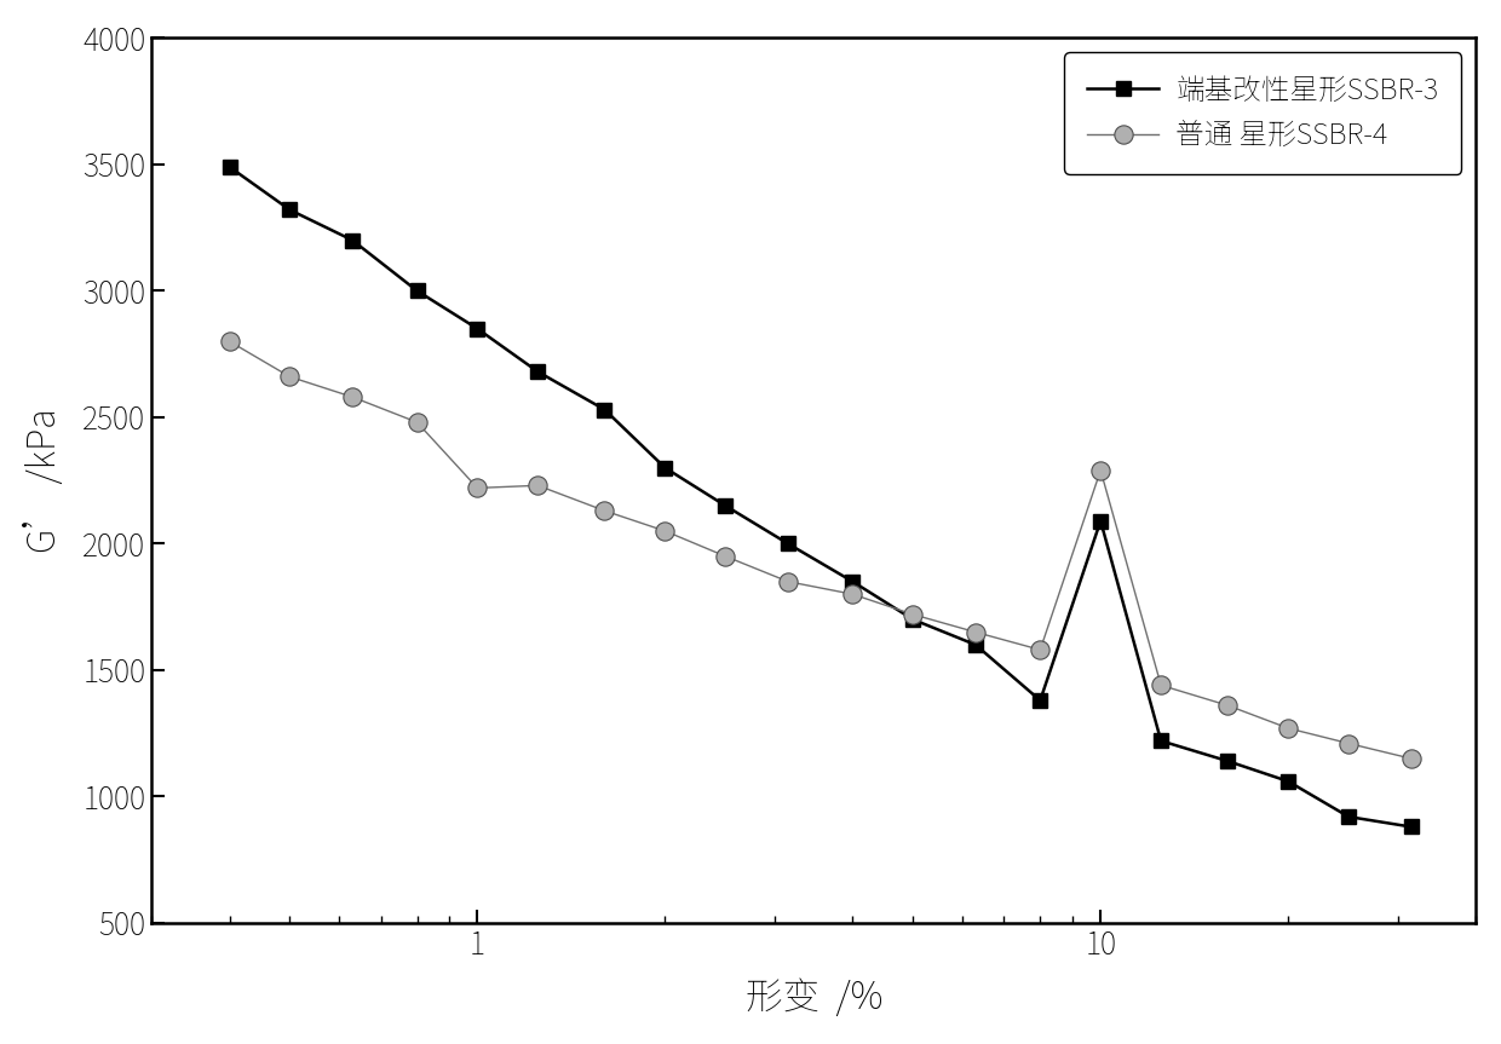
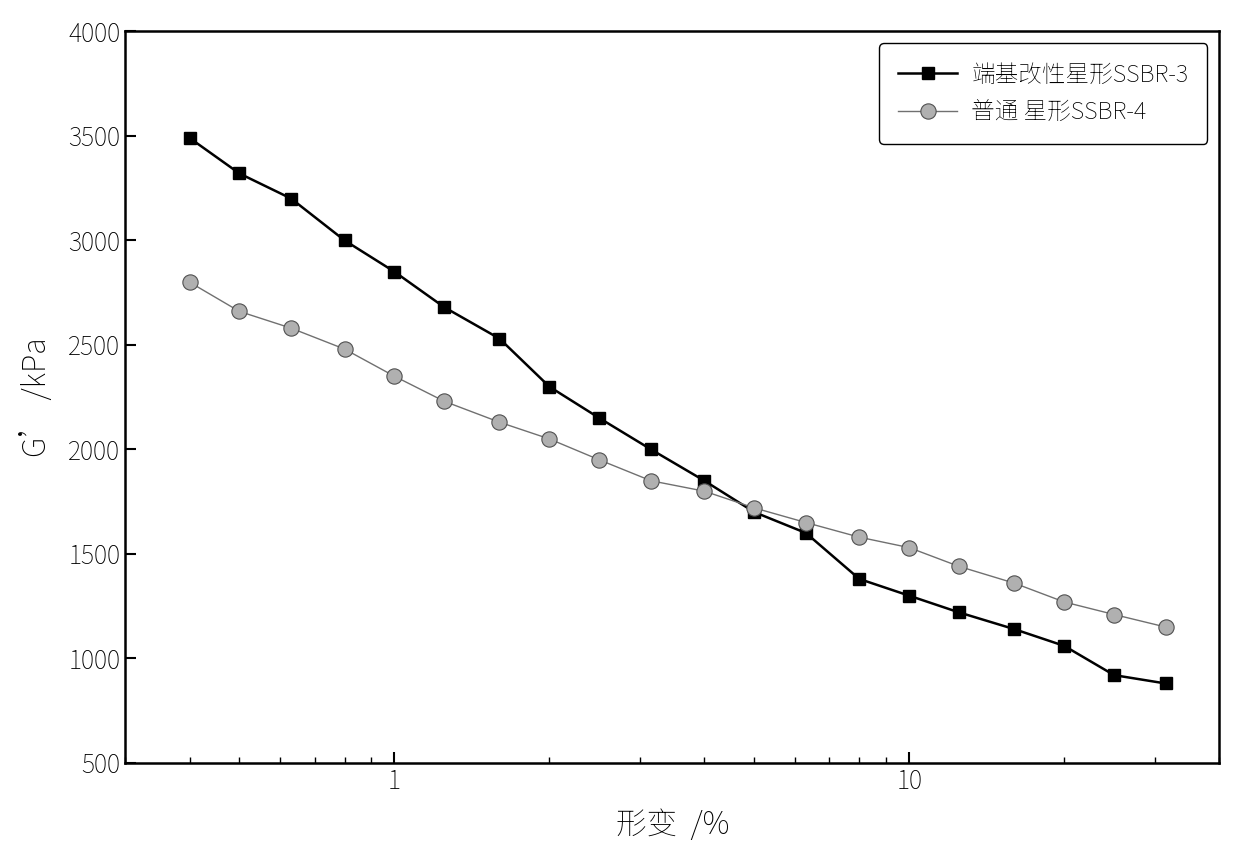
普通 星形SSBR-4/1: 2220 -> 2350
端基改性星形SSBR-3/10: 2090 -> 1300
普通 星形SSBR-4/10: 2290 -> 1530
